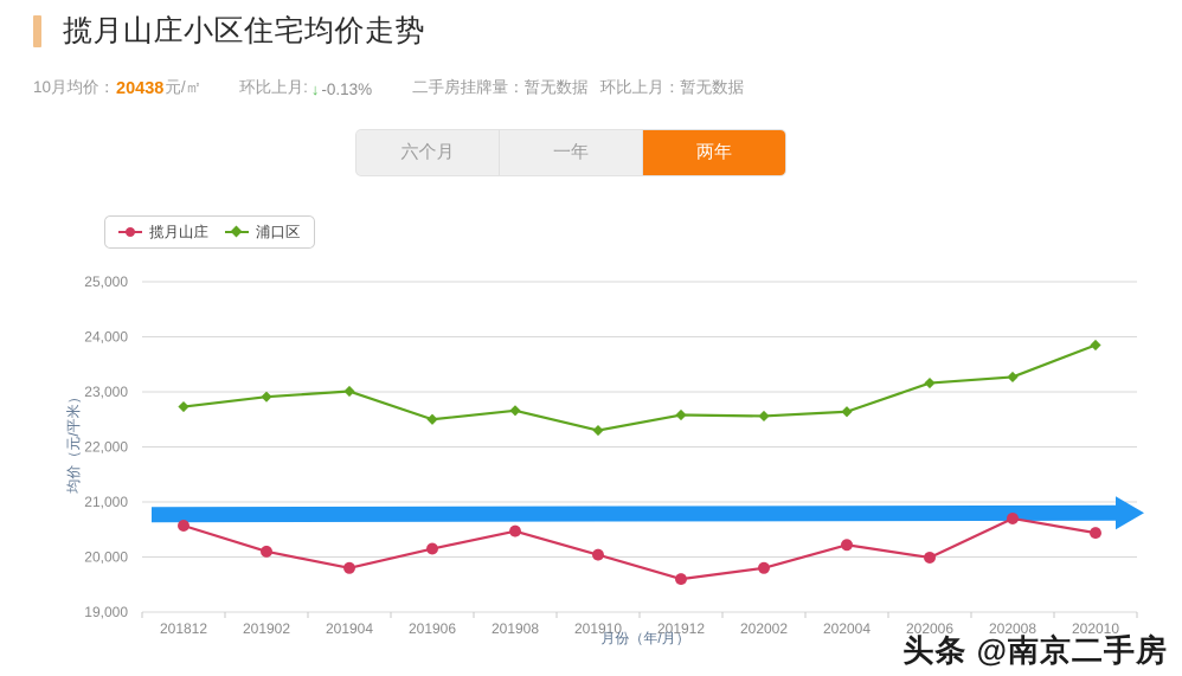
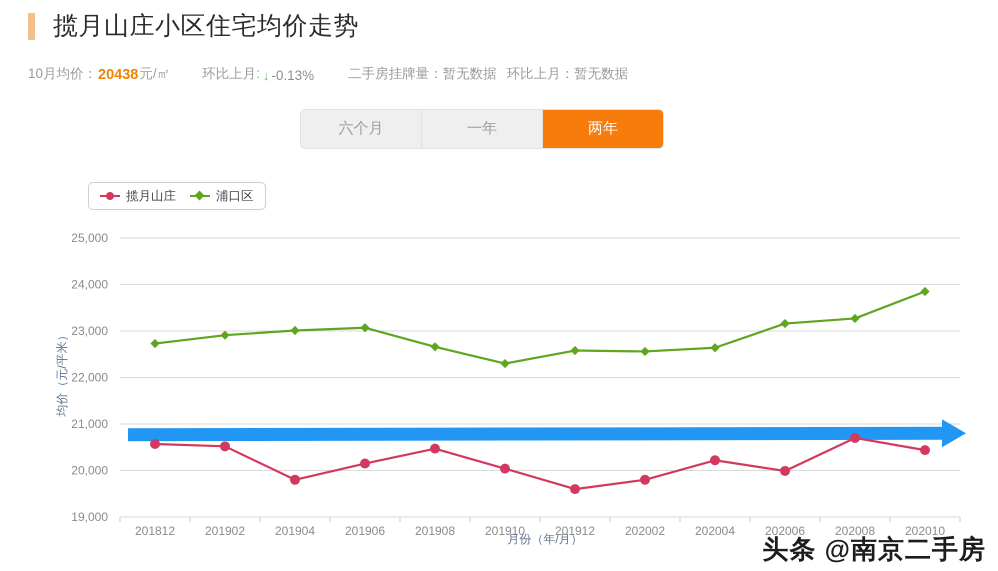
揽月山庄/201902: 20100 -> 20500
浦口区/201906: 22500 -> 23100
